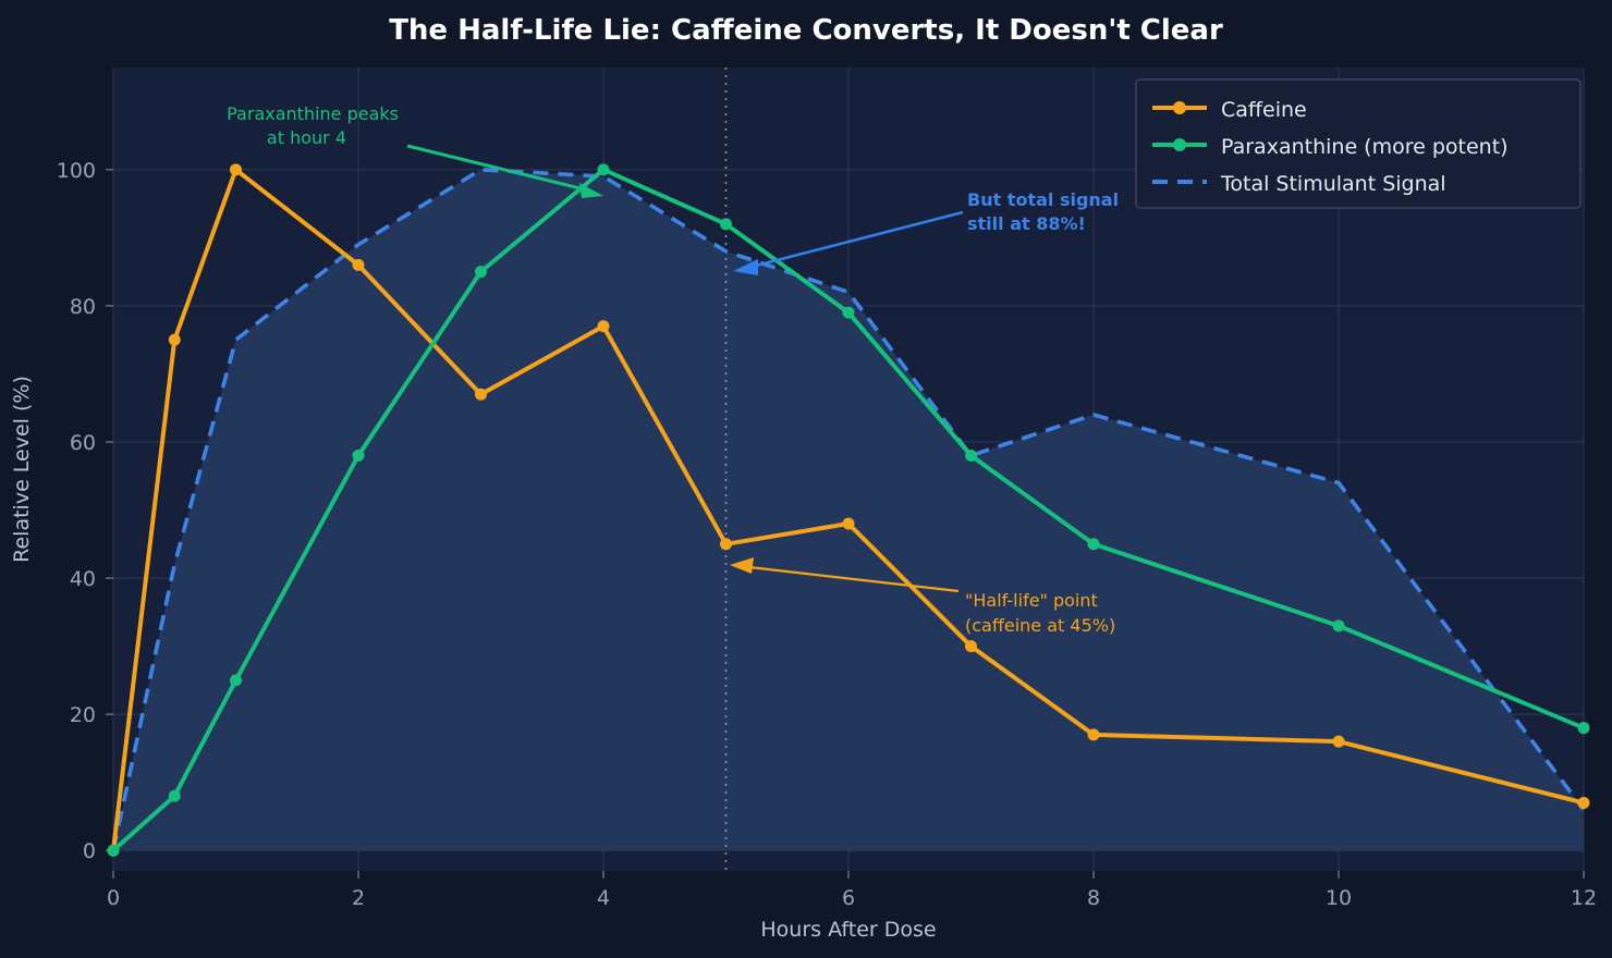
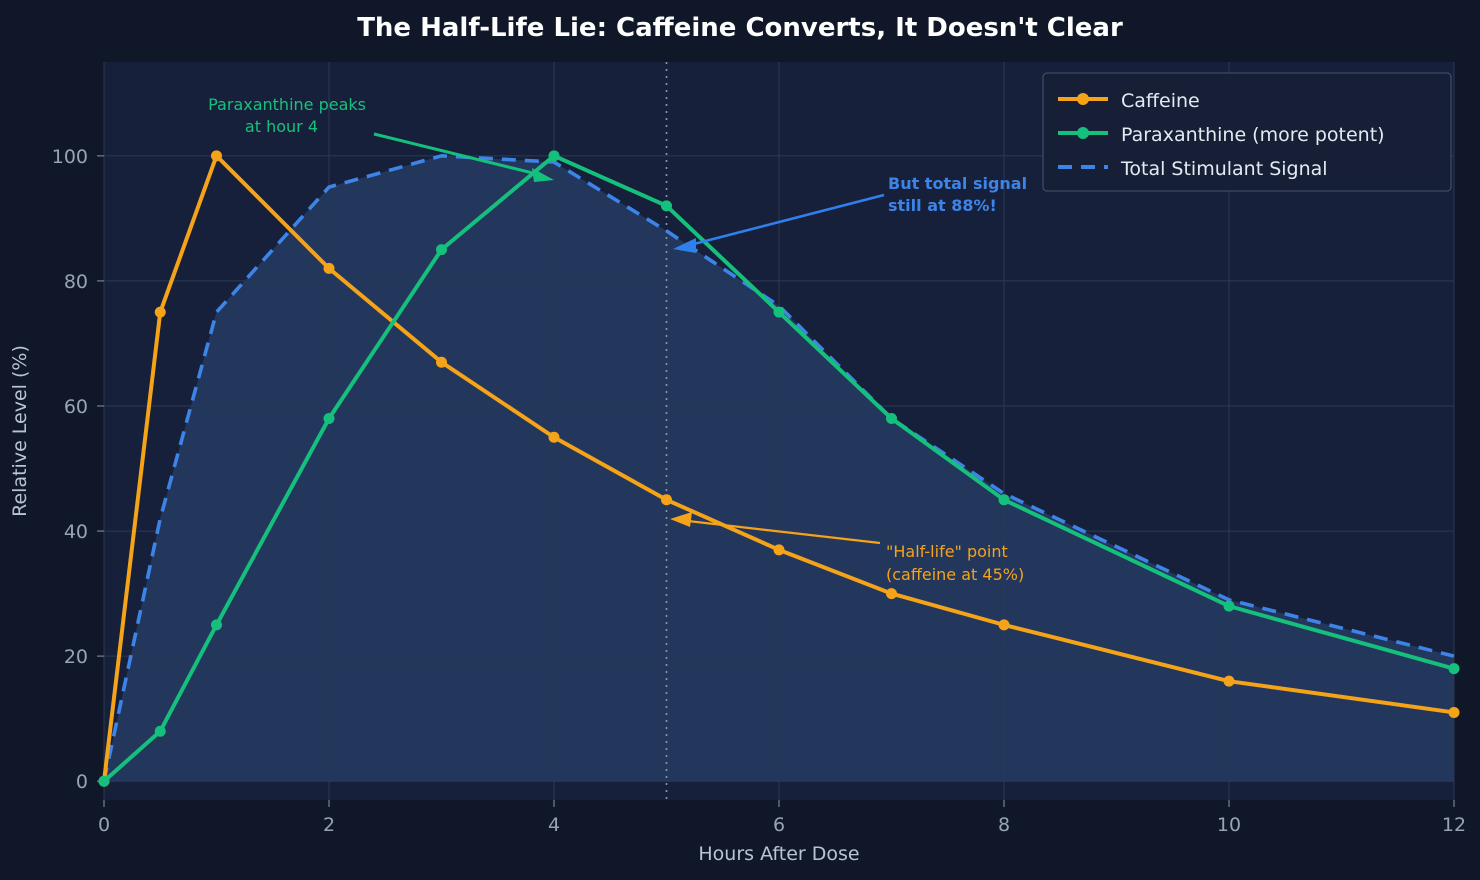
Caffeine/2: 86 -> 82
Total Stimulant Signal/2: 89 -> 95
Caffeine/4: 77 -> 55
Caffeine/6: 48 -> 37
Paraxanthine (more potent)/6: 79 -> 75
Total Stimulant Signal/6: 82 -> 76
Caffeine/8: 17 -> 25
Total Stimulant Signal/8: 64 -> 46
Paraxanthine (more potent)/10: 33 -> 28
Total Stimulant Signal/10: 54 -> 29
Caffeine/12: 7 -> 11
Total Stimulant Signal/12: 6 -> 20
